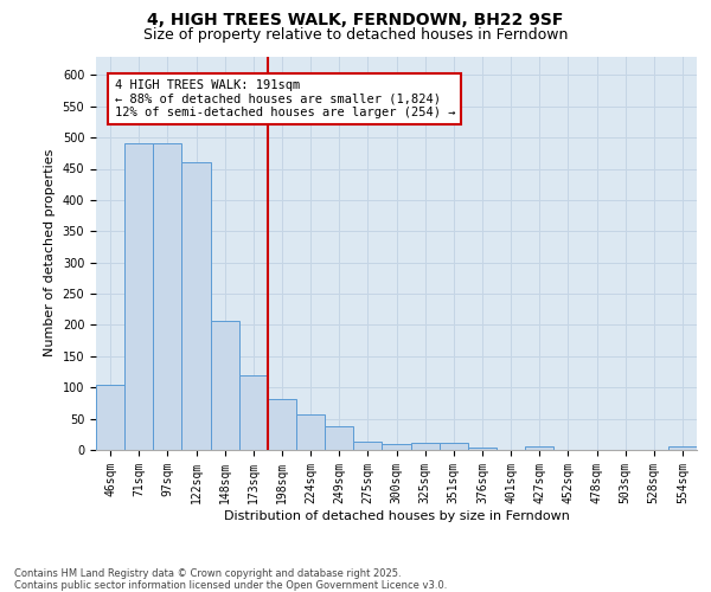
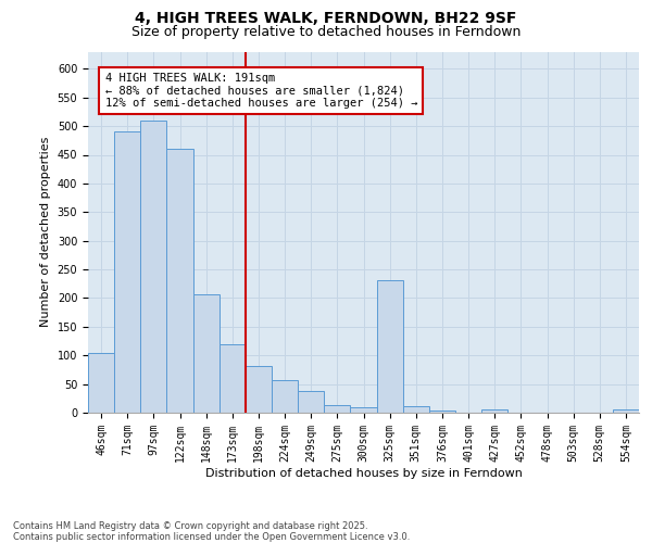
97sqm: 490 -> 510
325sqm: 11 -> 232
